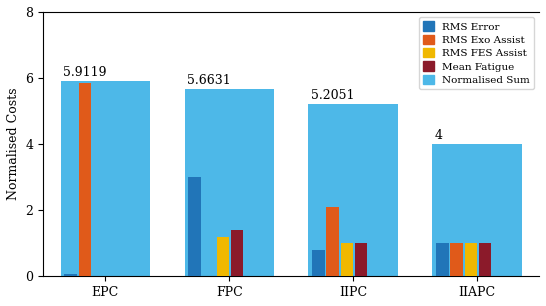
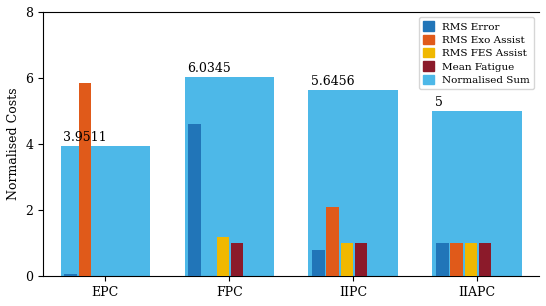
Normalised Sum/EPC: 5.9119 -> 3.9511
RMS Error/FPC: 3.00 -> 4.60
Normalised Sum/FPC: 5.6631 -> 6.0345
Mean Fatigue/FPC: 1.4 -> 1.0
Normalised Sum/IIPC: 5.2051 -> 5.6456
Normalised Sum/IIAPC: 4 -> 5
